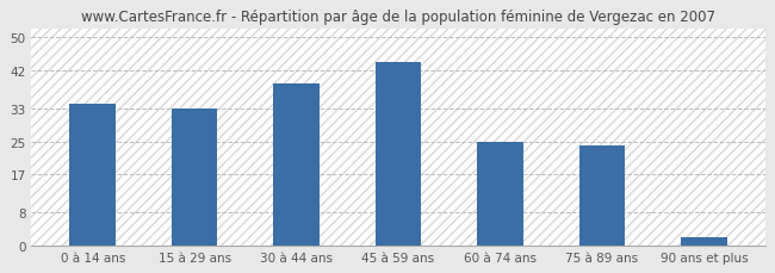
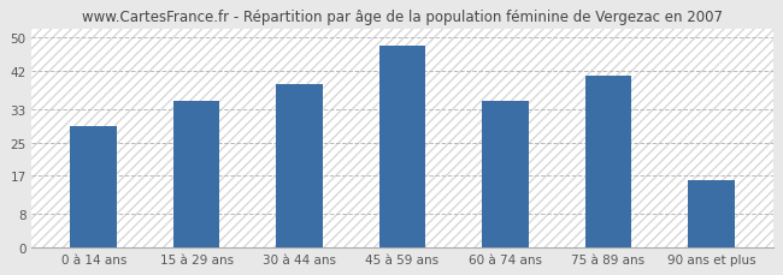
0 à 14 ans: 34 -> 29
15 à 29 ans: 33 -> 35
45 à 59 ans: 44 -> 48
60 à 74 ans: 25 -> 35
75 à 89 ans: 24 -> 41
90 ans et plus: 2 -> 16
